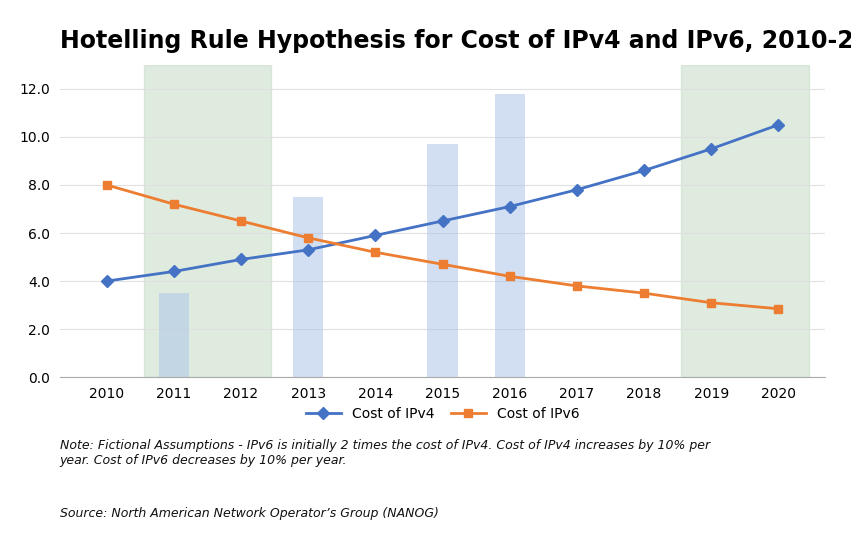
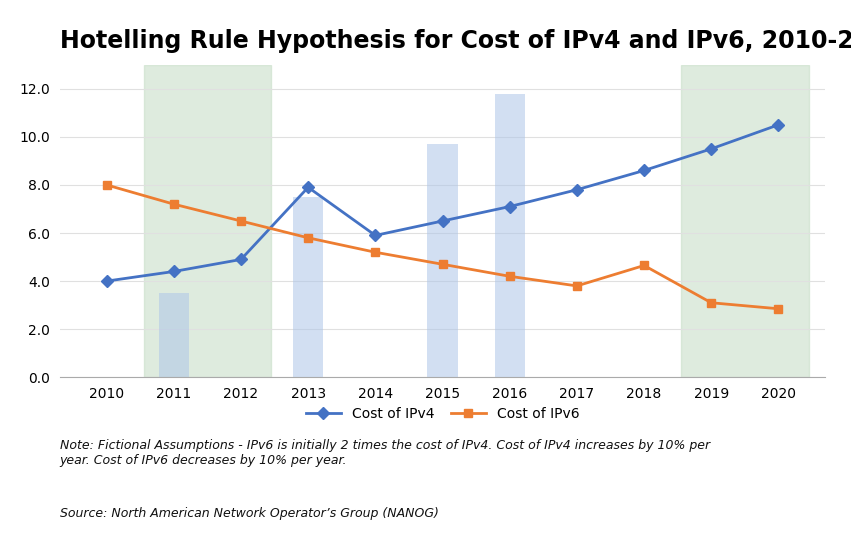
Cost of IPv4/2013: 5.3 -> 7.9
Cost of IPv6/2018: 3.50 -> 4.65
